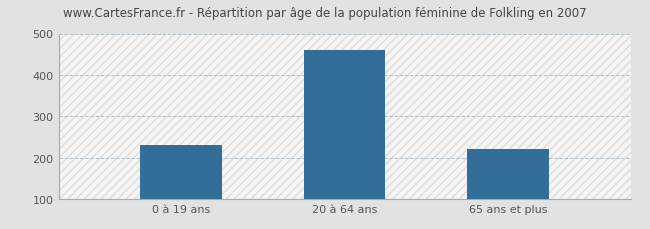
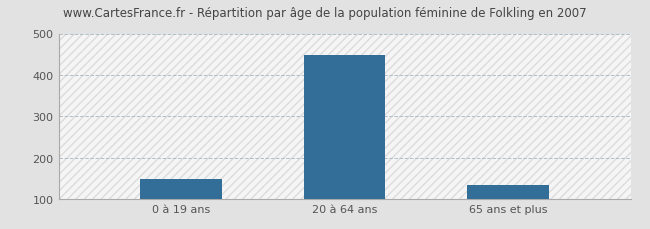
0 à 19 ans: 230 -> 148
20 à 64 ans: 460 -> 447
65 ans et plus: 220 -> 135
